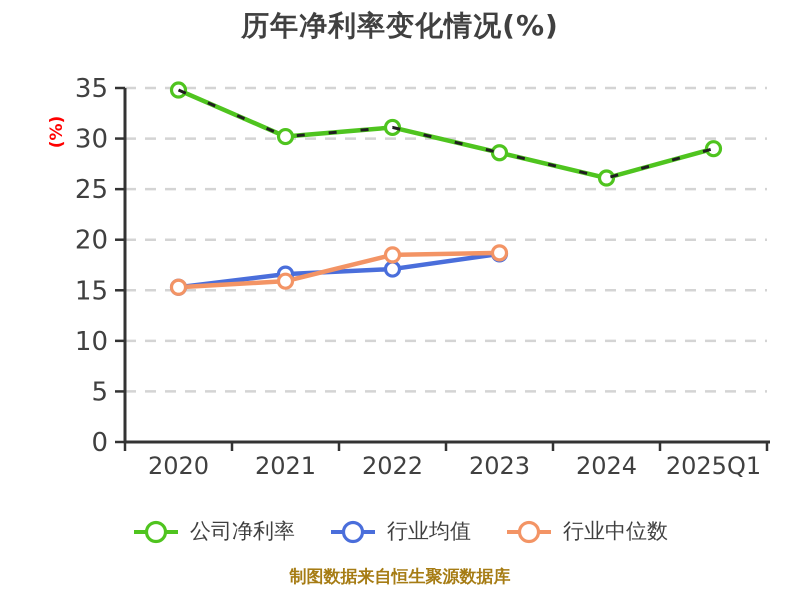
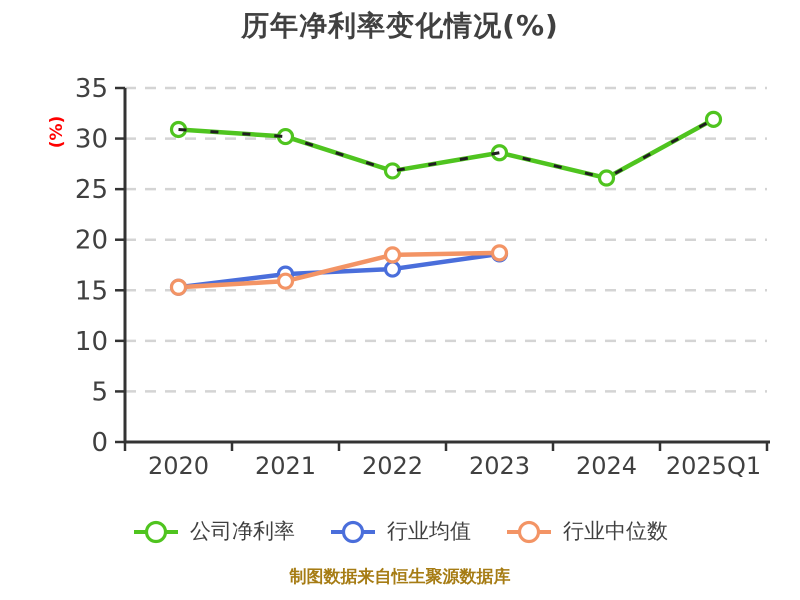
公司净利率/2020: 34.8 -> 30.9
公司净利率/2022: 31.1 -> 26.8
公司净利率/2025Q1: 29.0 -> 31.9
